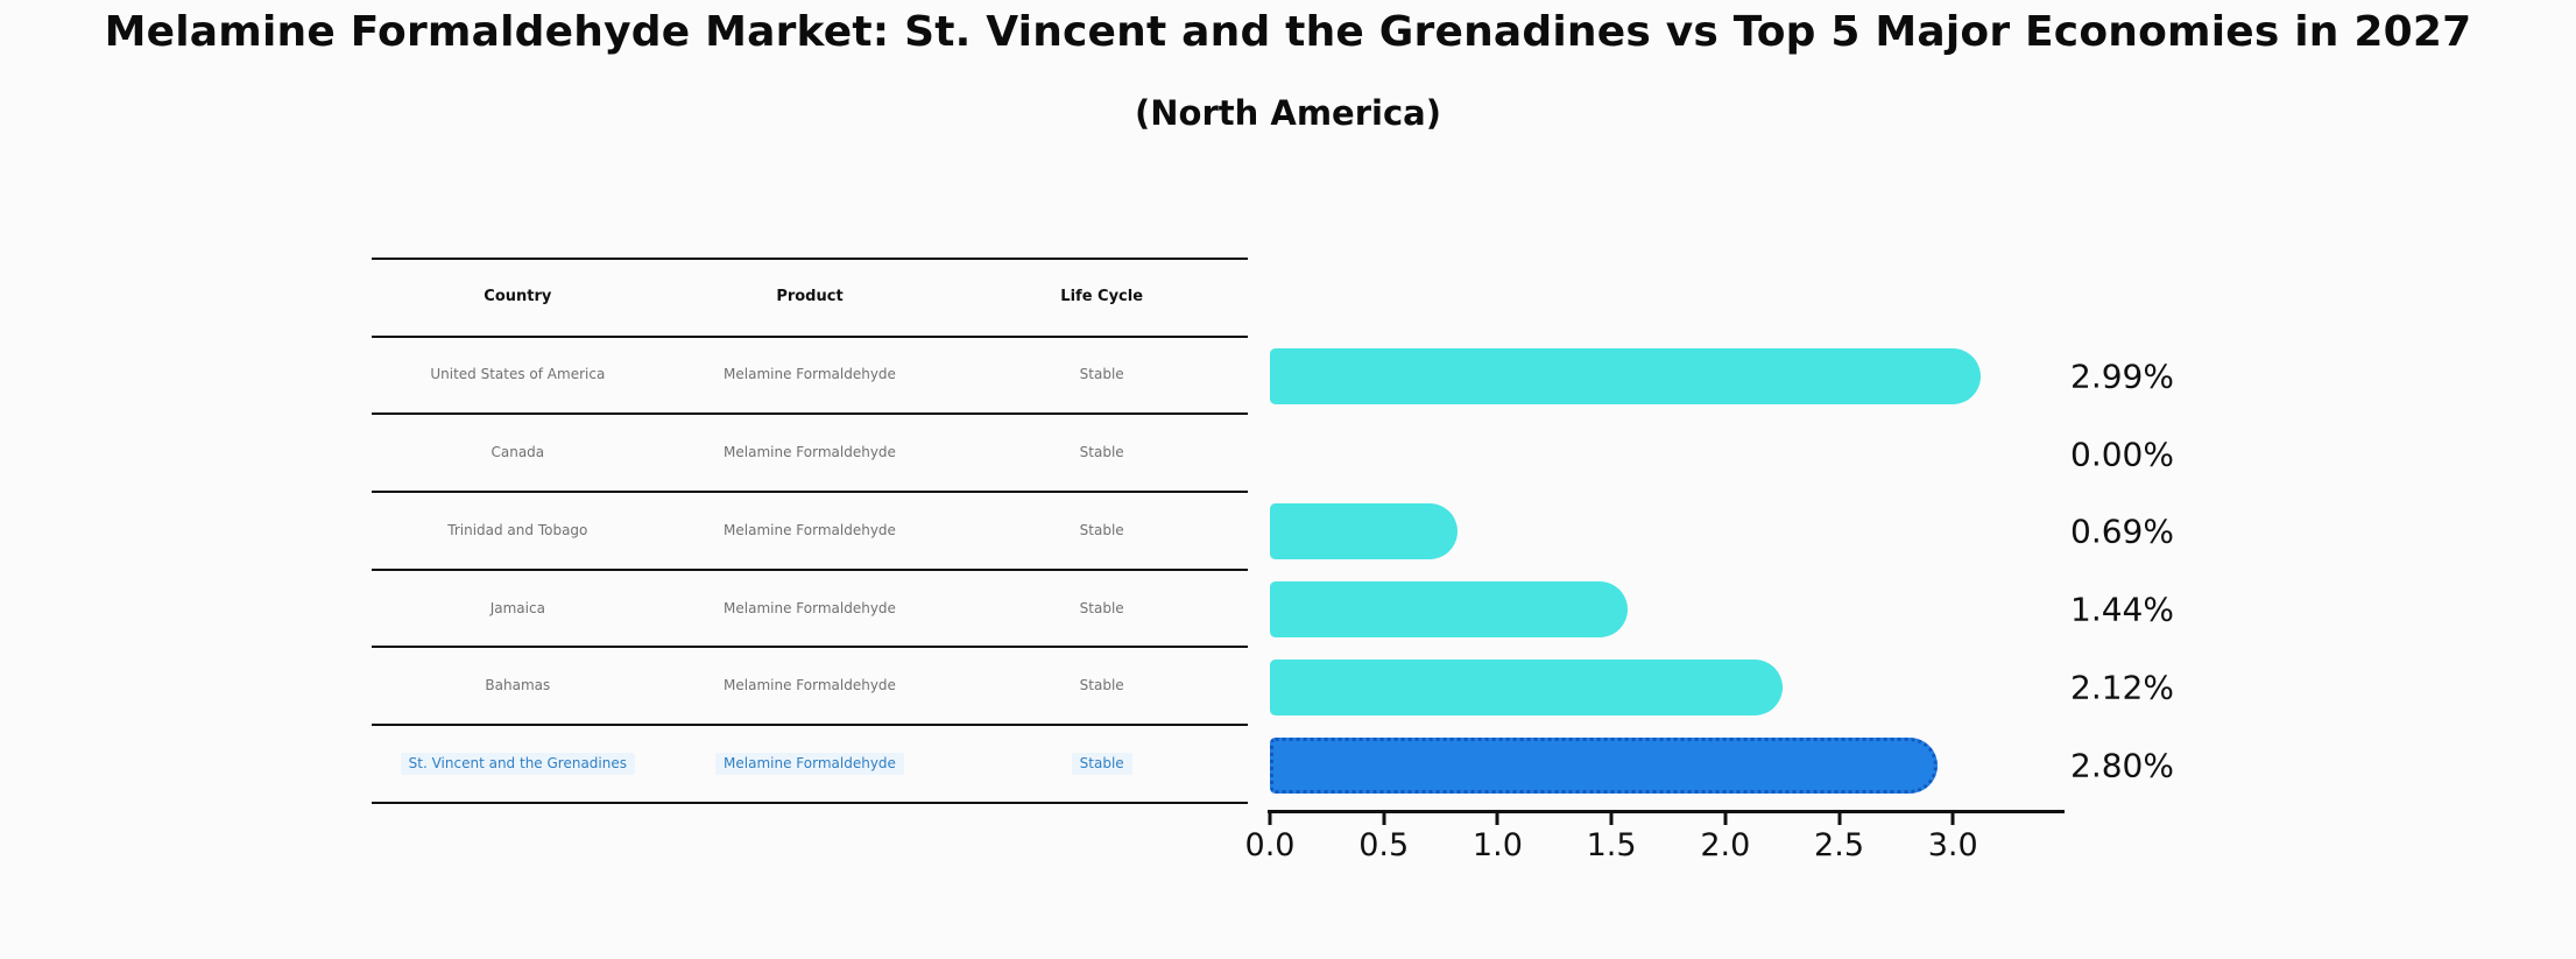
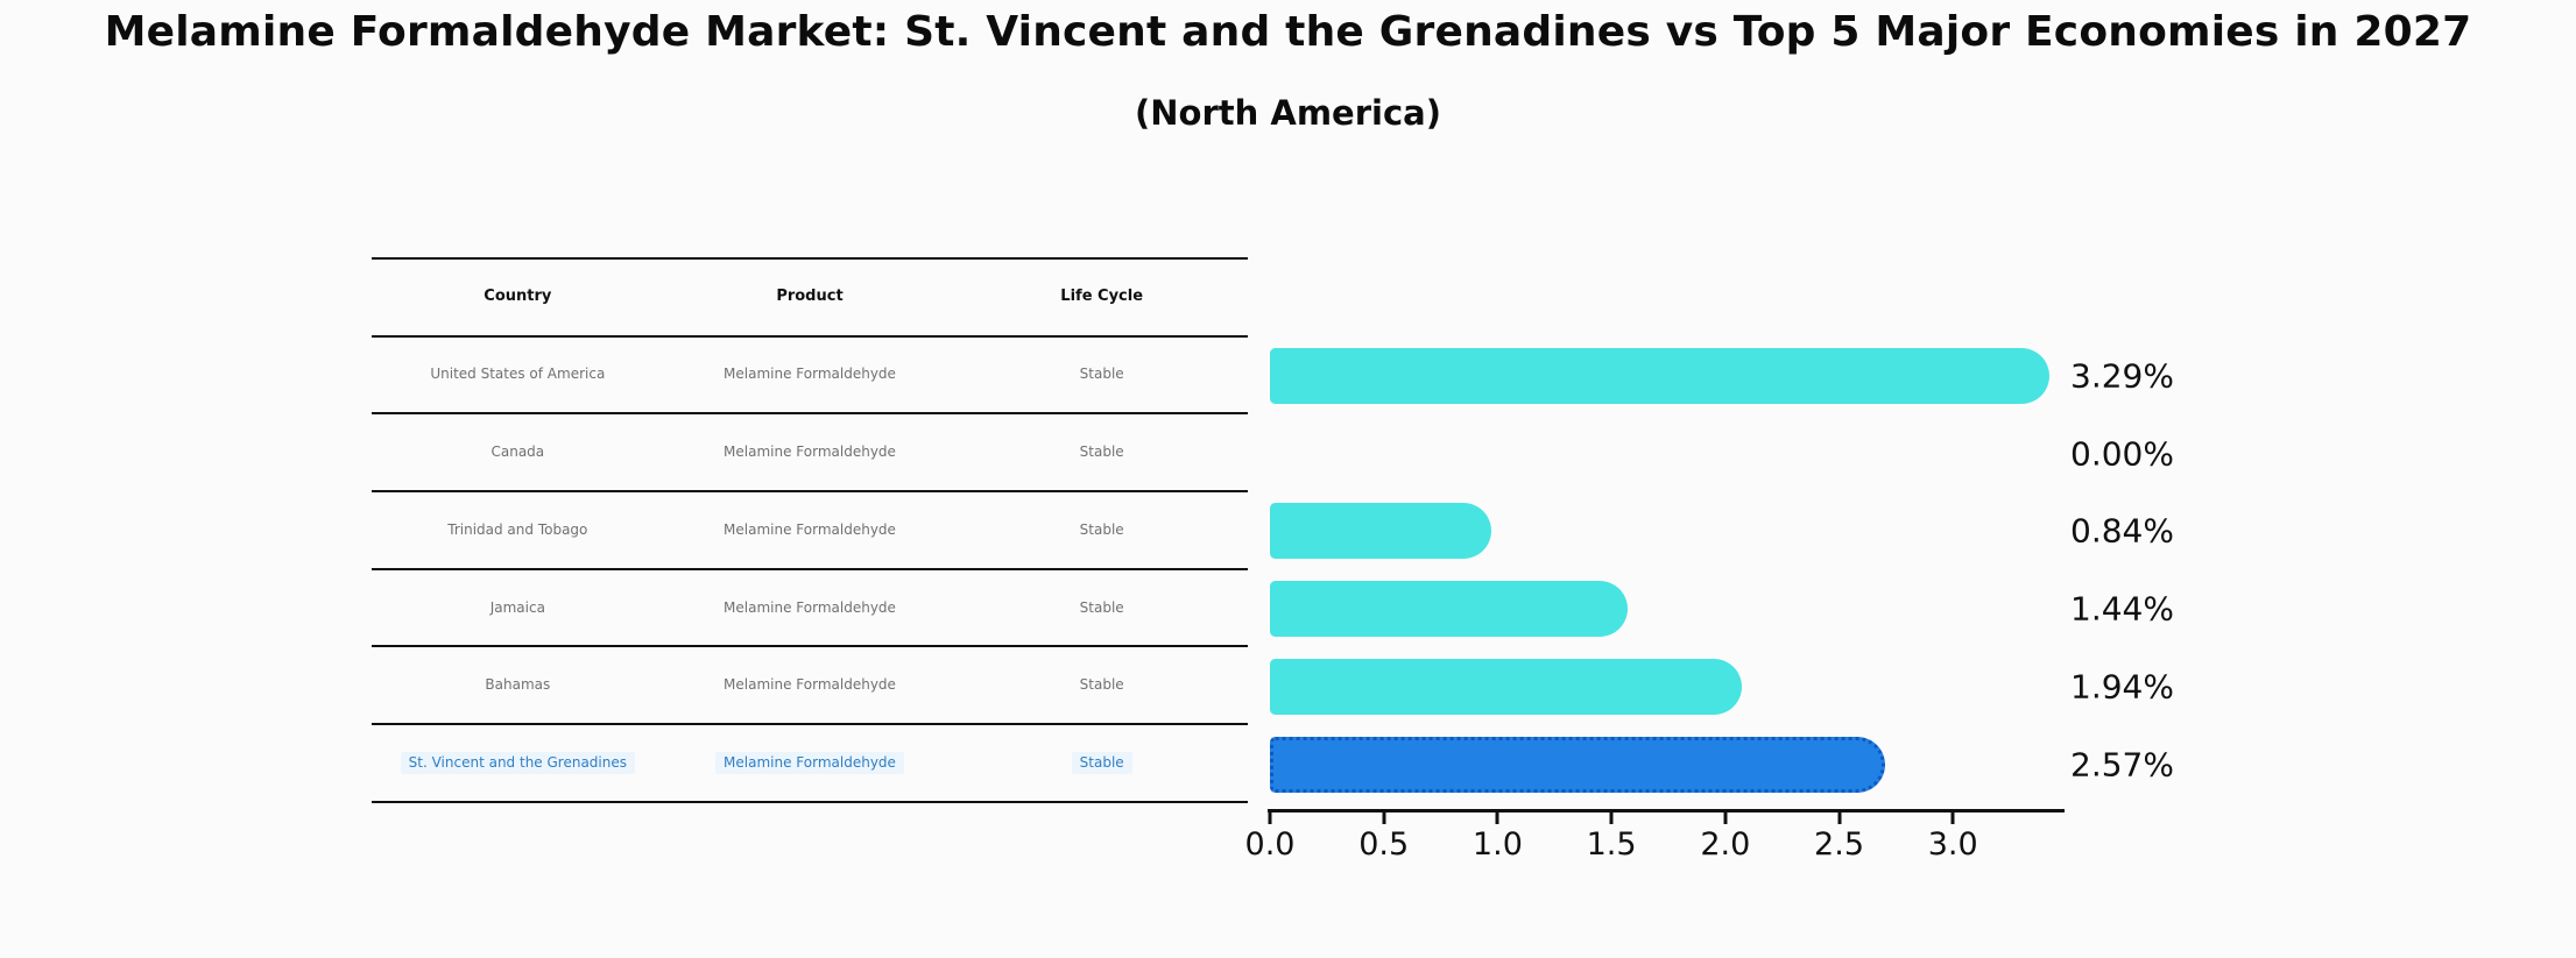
United States of America: 2.99% -> 3.29%
Trinidad and Tobago: 0.69% -> 0.84%
Bahamas: 2.12% -> 1.94%
St. Vincent and the Grenadines: 2.80% -> 2.57%
